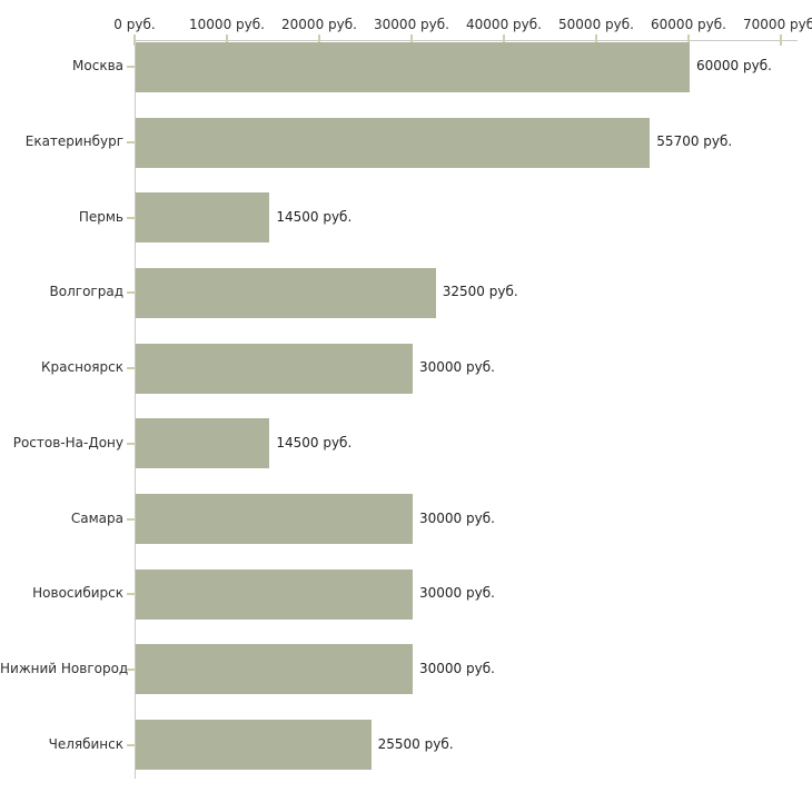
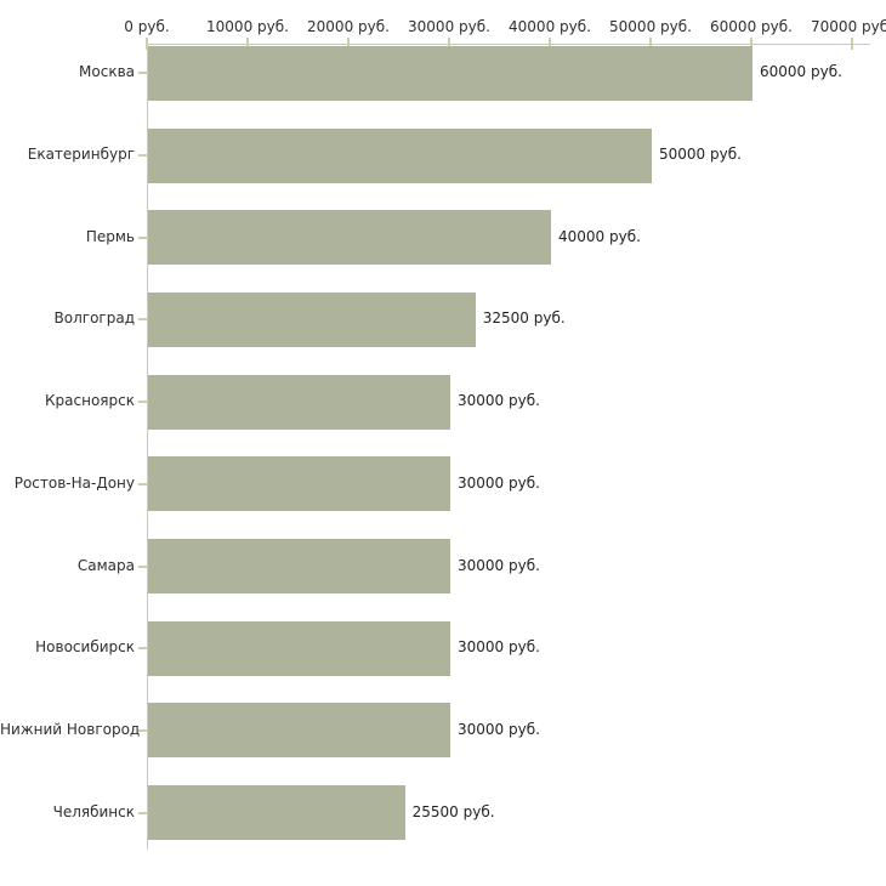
Екатеринбург: 55700 -> 50000
Пермь: 14500 -> 40000
Ростов-На-Дону: 14500 -> 30000
